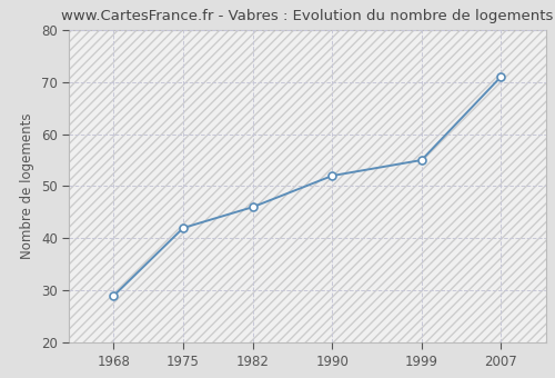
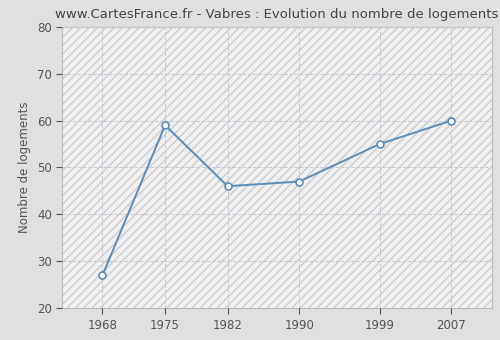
1968: 29 -> 27
1975: 42 -> 59
1990: 52 -> 47
2007: 71 -> 60
